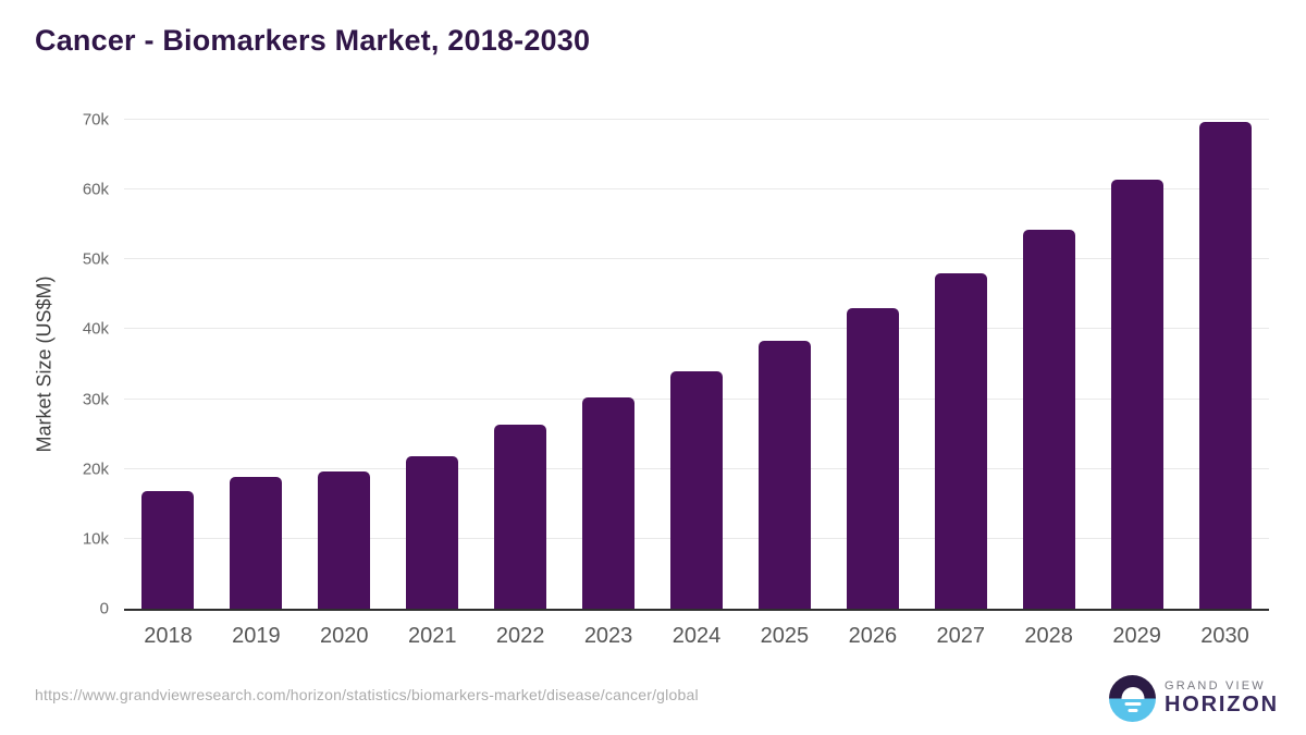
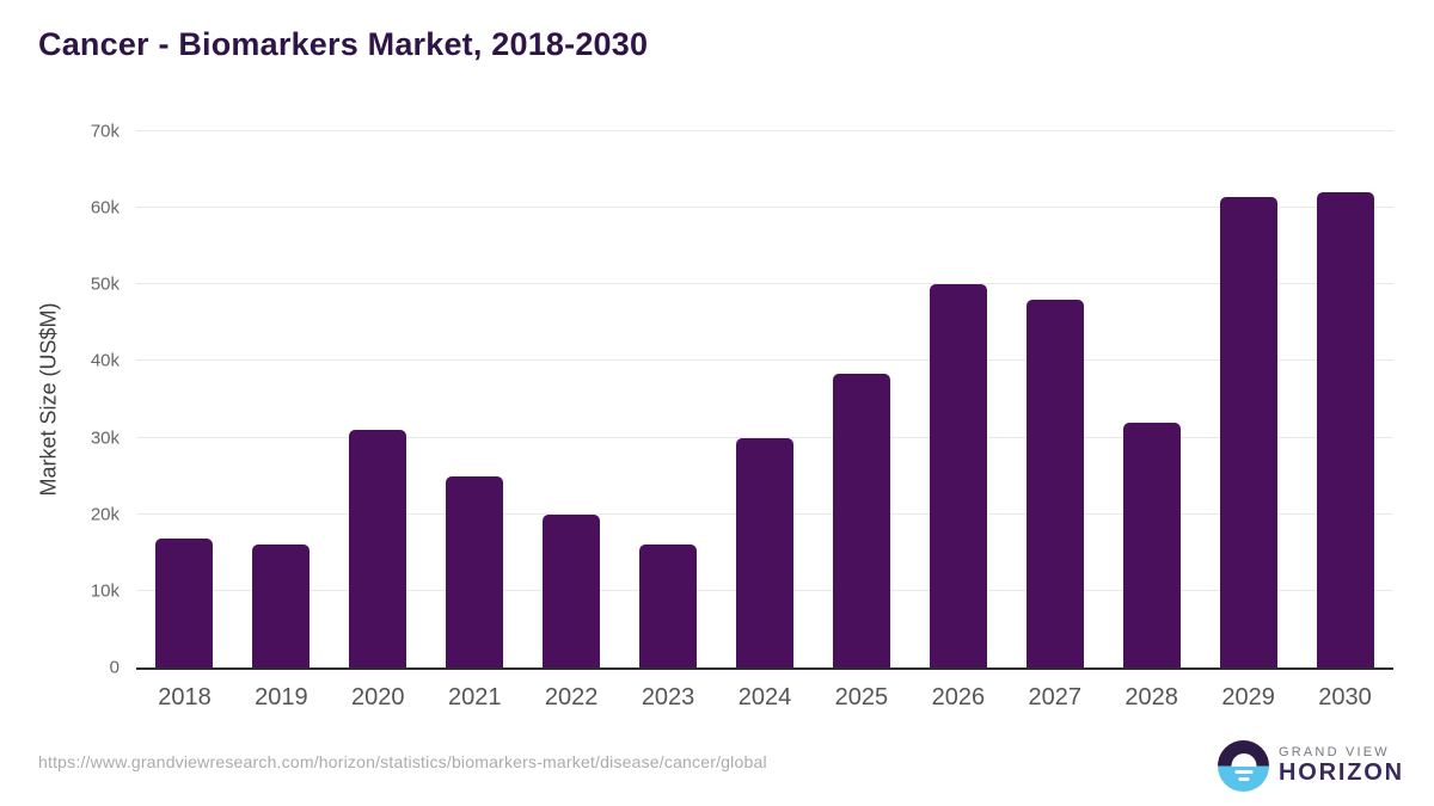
2019: 19k -> 16k
2020: 20k -> 31k
2021: 22k -> 25k
2022: 26k -> 20k
2023: 30k -> 16k
2024: 34k -> 30k
2026: 43k -> 50k
2028: 54k -> 32k
2030: 70k -> 62k
